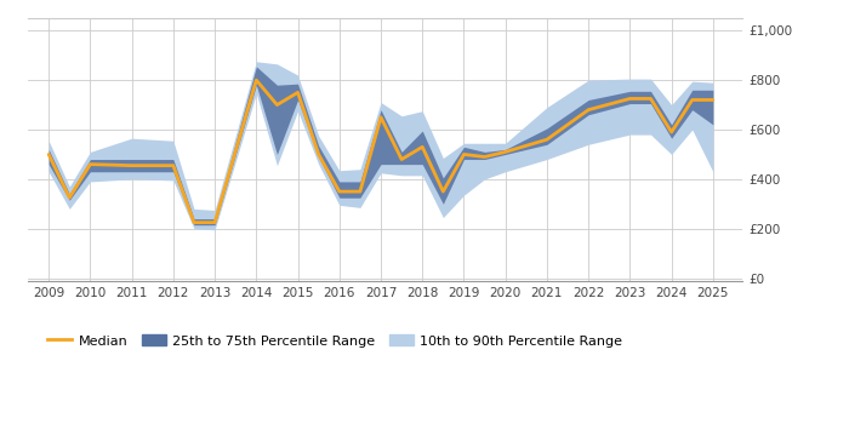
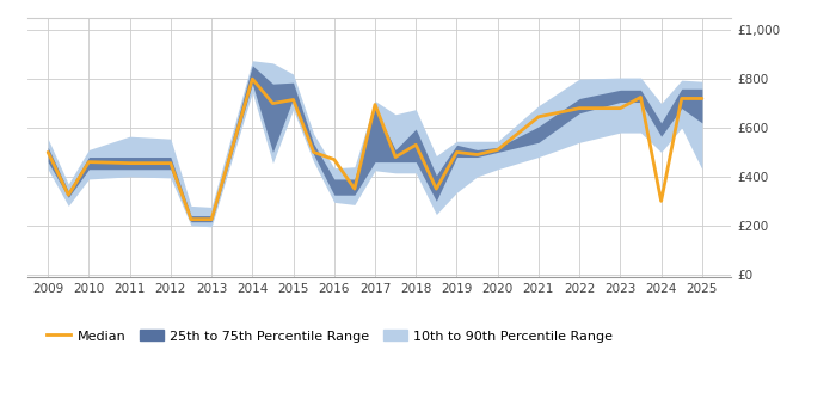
Median/2015: £750 -> £715
Median/2016: £350 -> £470
Median/2017: £650 -> £695
Median/2021: £560 -> £645
Median/2023: £725 -> £680
Median/2024: £590 -> £300
